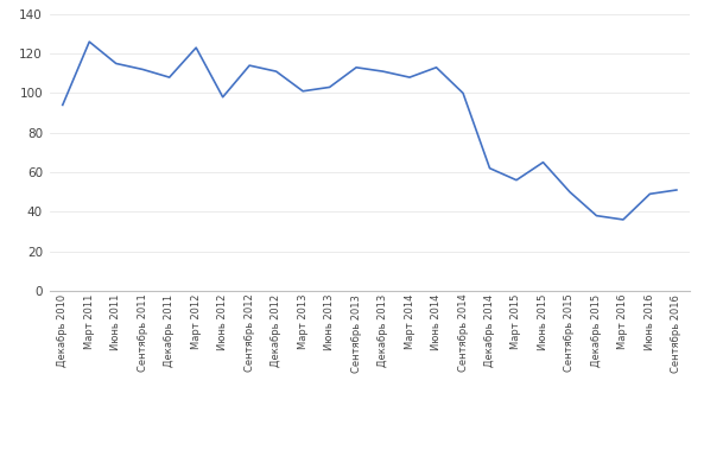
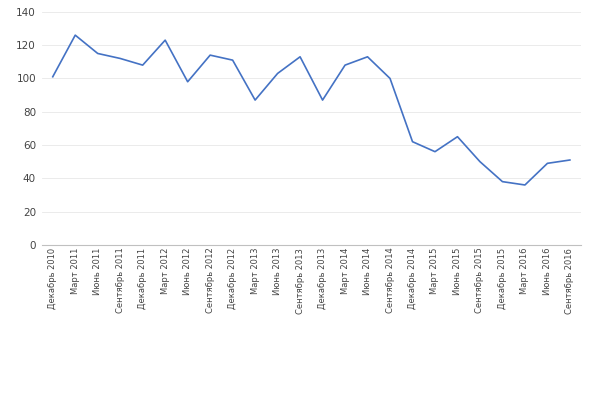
Декабрь 2010: 94 -> 101
Март 2013: 101 -> 87
Декабрь 2013: 111 -> 87
